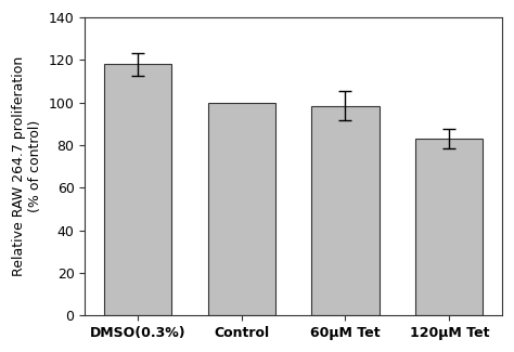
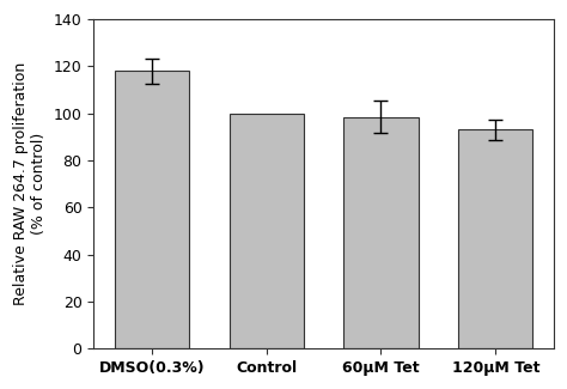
120μM Tet: 83 -> 93
